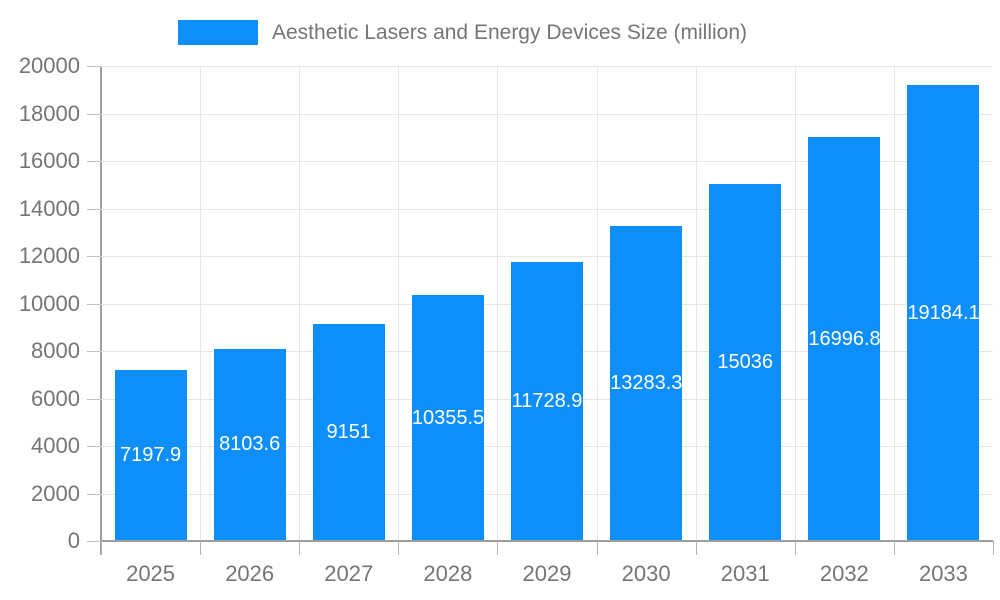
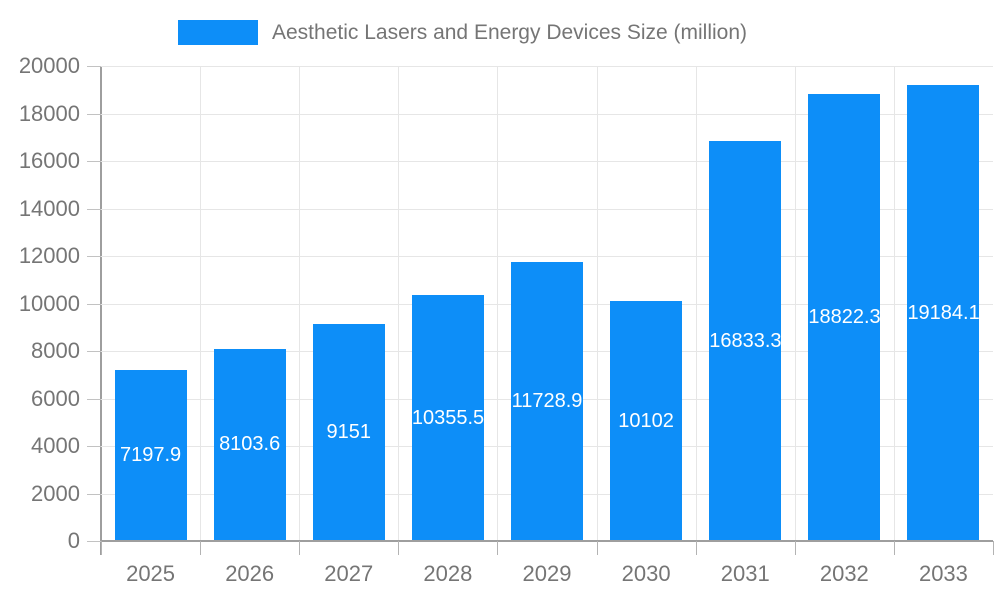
2030: 13283.3 -> 10102
2031: 15036 -> 16833.3
2032: 16996.8 -> 18822.3
